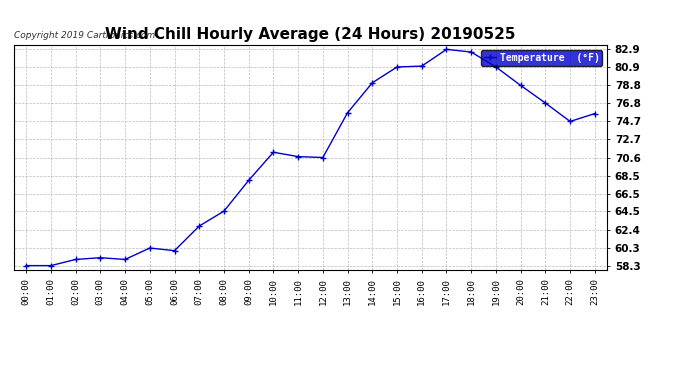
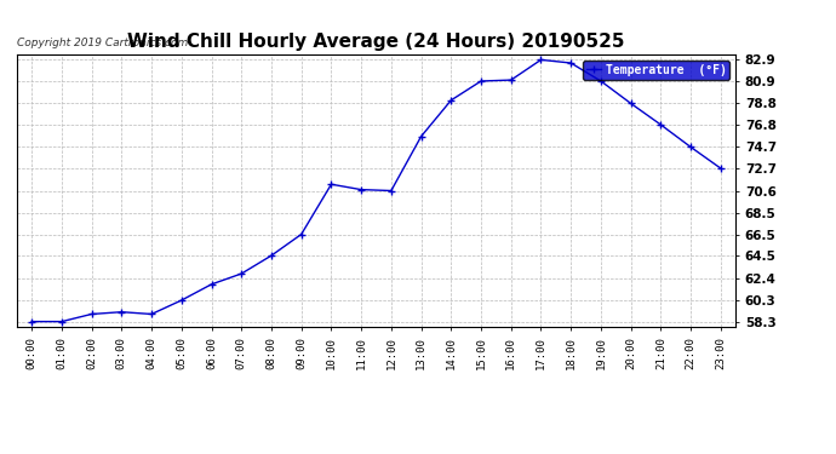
06:00: 60.0 -> 61.8
09:00: 68.0 -> 66.5
23:00: 75.6 -> 72.7
